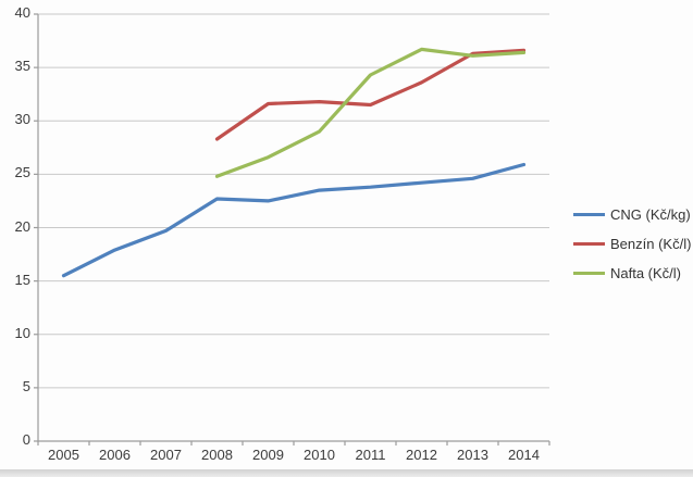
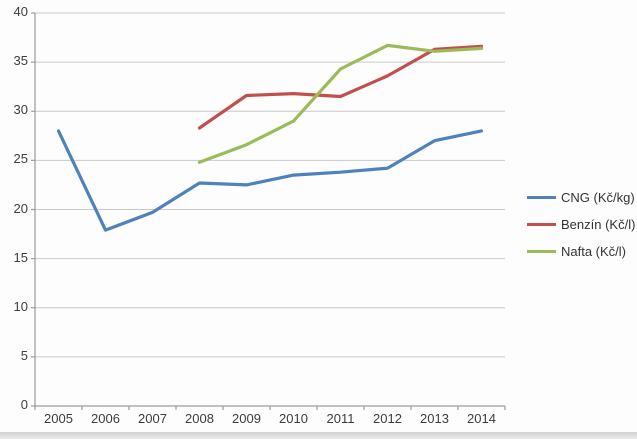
CNG (Kč/kg)/2005: 16 -> 28
CNG (Kč/kg)/2013: 25 -> 27
CNG (Kč/kg)/2014: 26 -> 28
